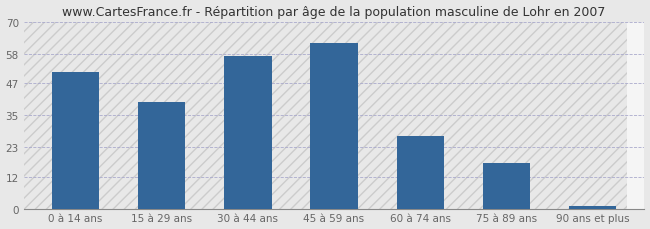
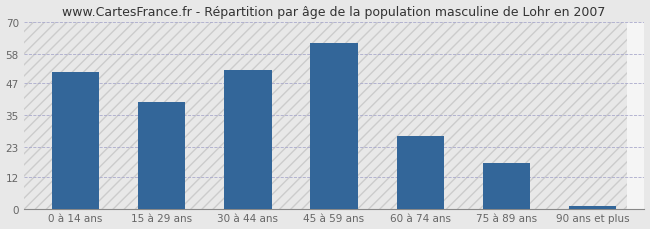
30 à 44 ans: 57 -> 52
